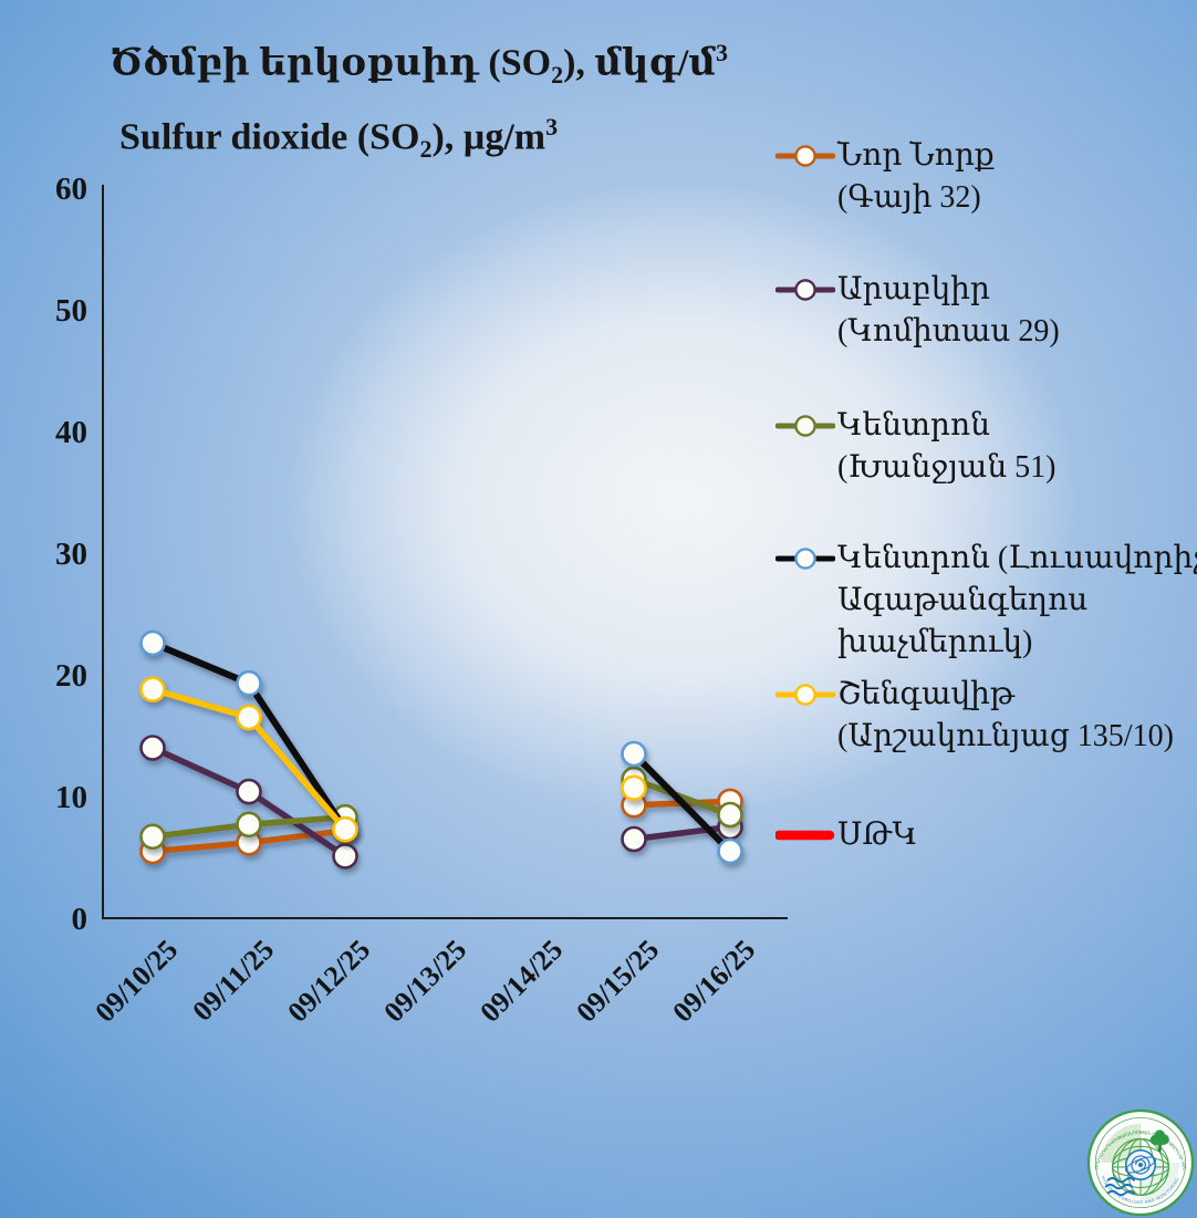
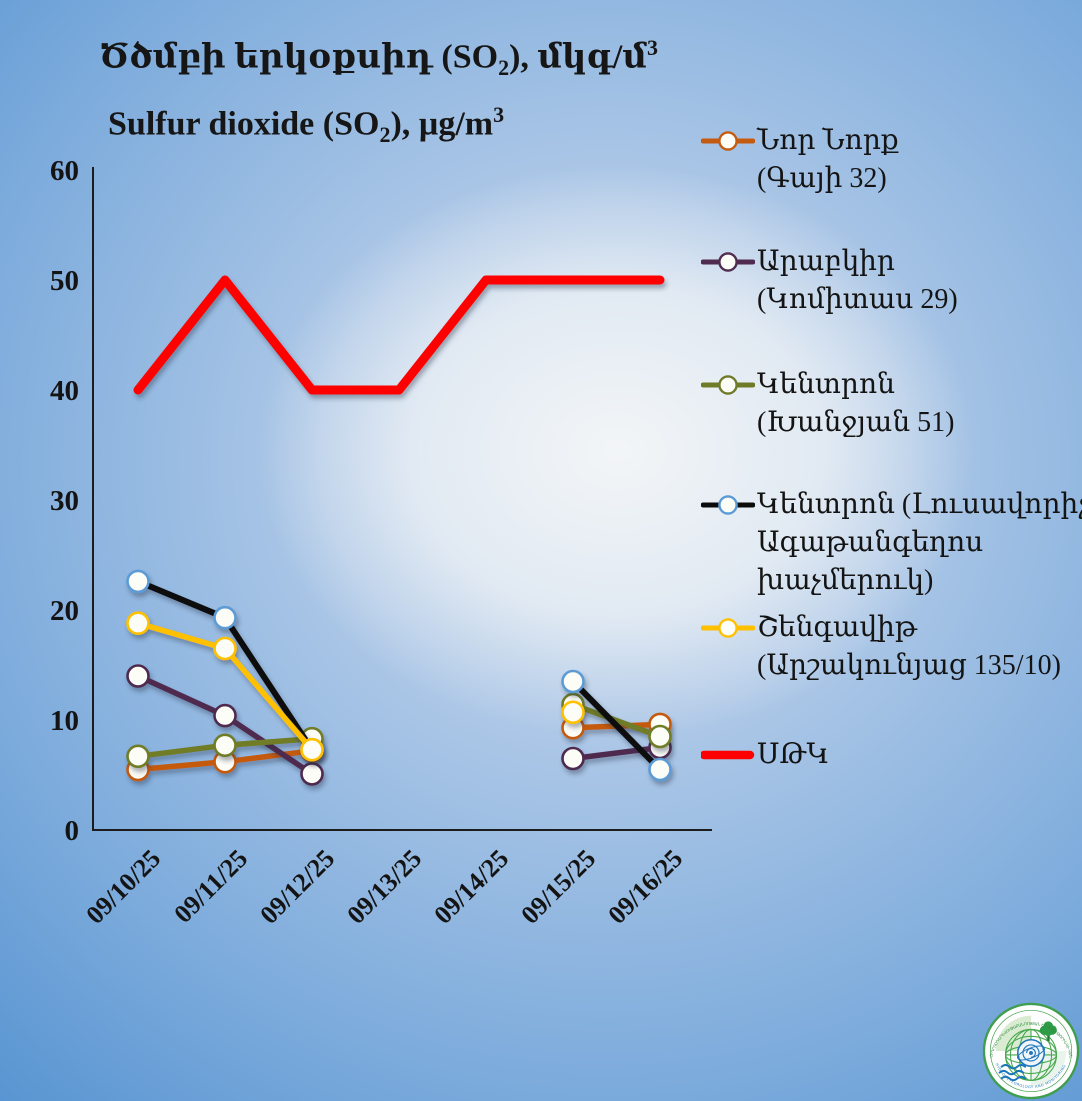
ՍԹԿ/09/10/25: 50 -> 40
ՍԹԿ/09/12/25: 50 -> 40
ՍԹԿ/09/13/25: 50 -> 40
